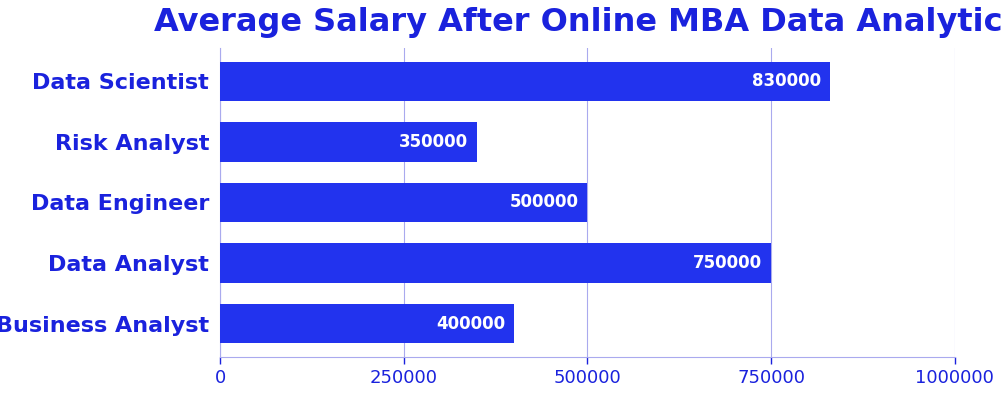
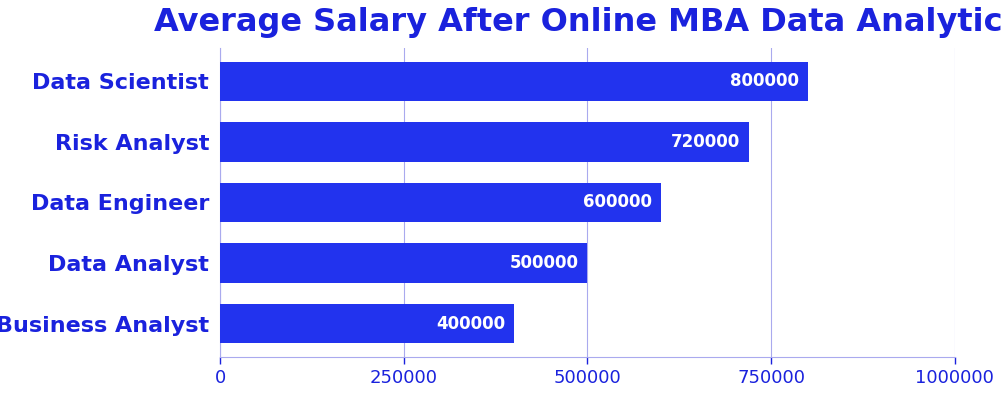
Data Scientist: 830000 -> 800000
Risk Analyst: 350000 -> 720000
Data Engineer: 500000 -> 600000
Data Analyst: 750000 -> 500000
